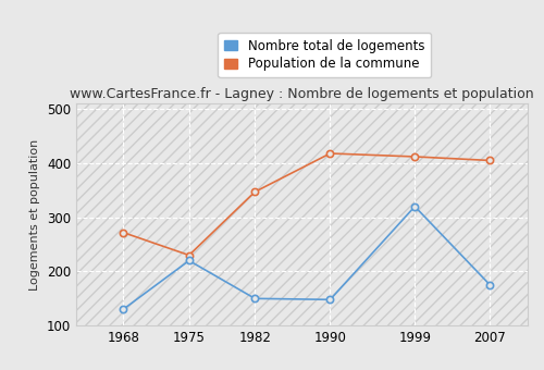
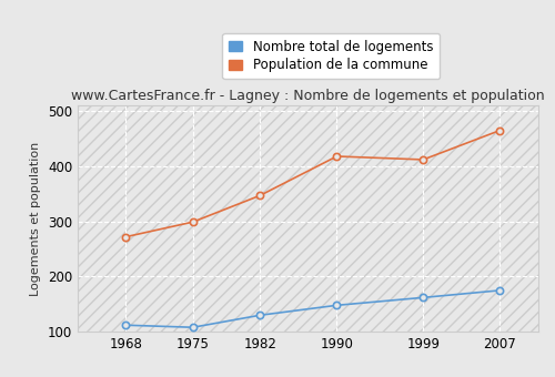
Nombre total de logements/1968: 130 -> 112
Nombre total de logements/1975: 220 -> 108
Population de la commune/1975: 230 -> 299
Nombre total de logements/1982: 150 -> 130
Nombre total de logements/1999: 320 -> 162
Population de la commune/2007: 405 -> 465
